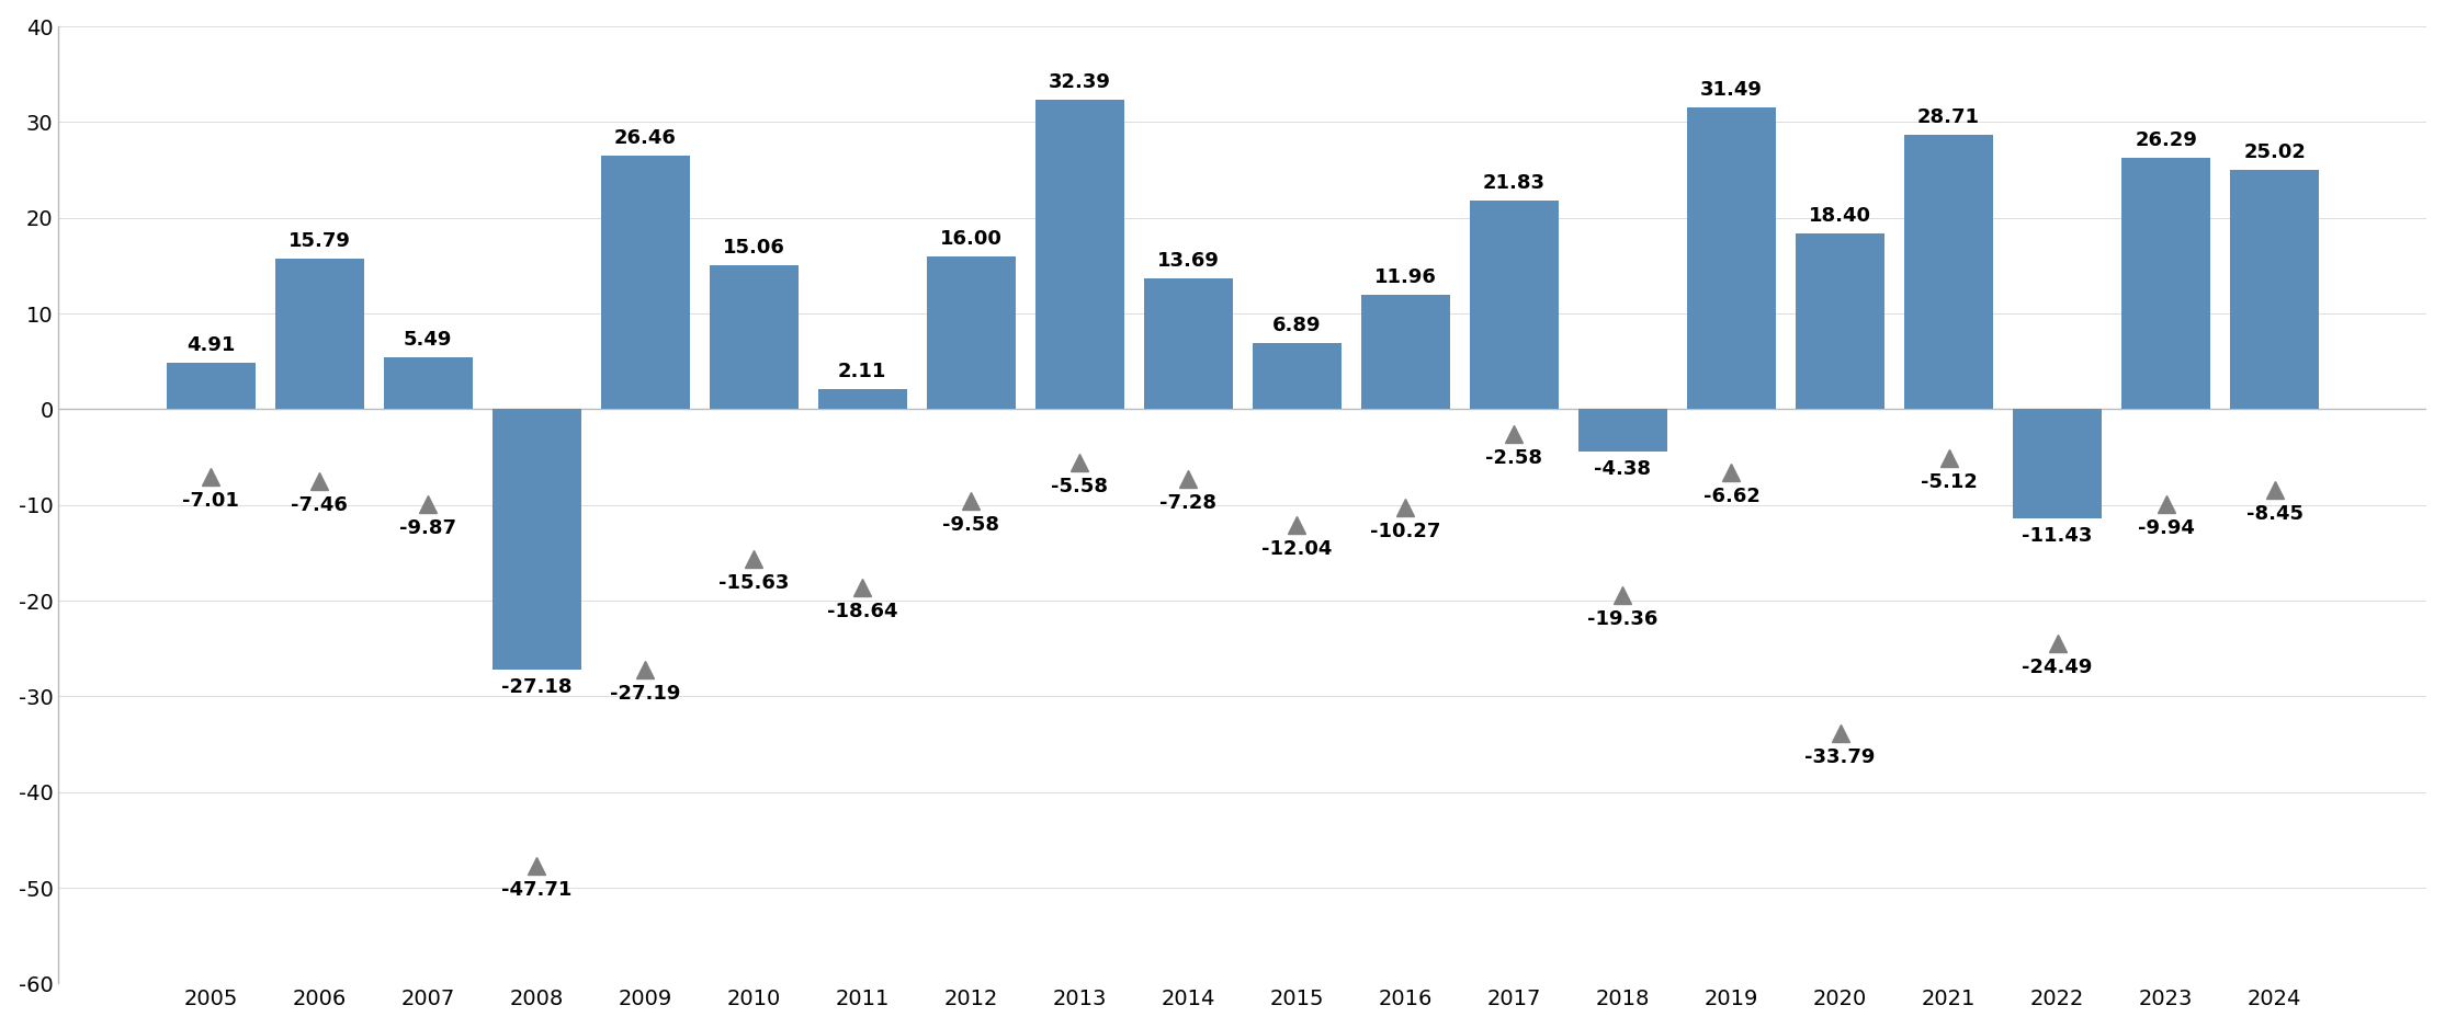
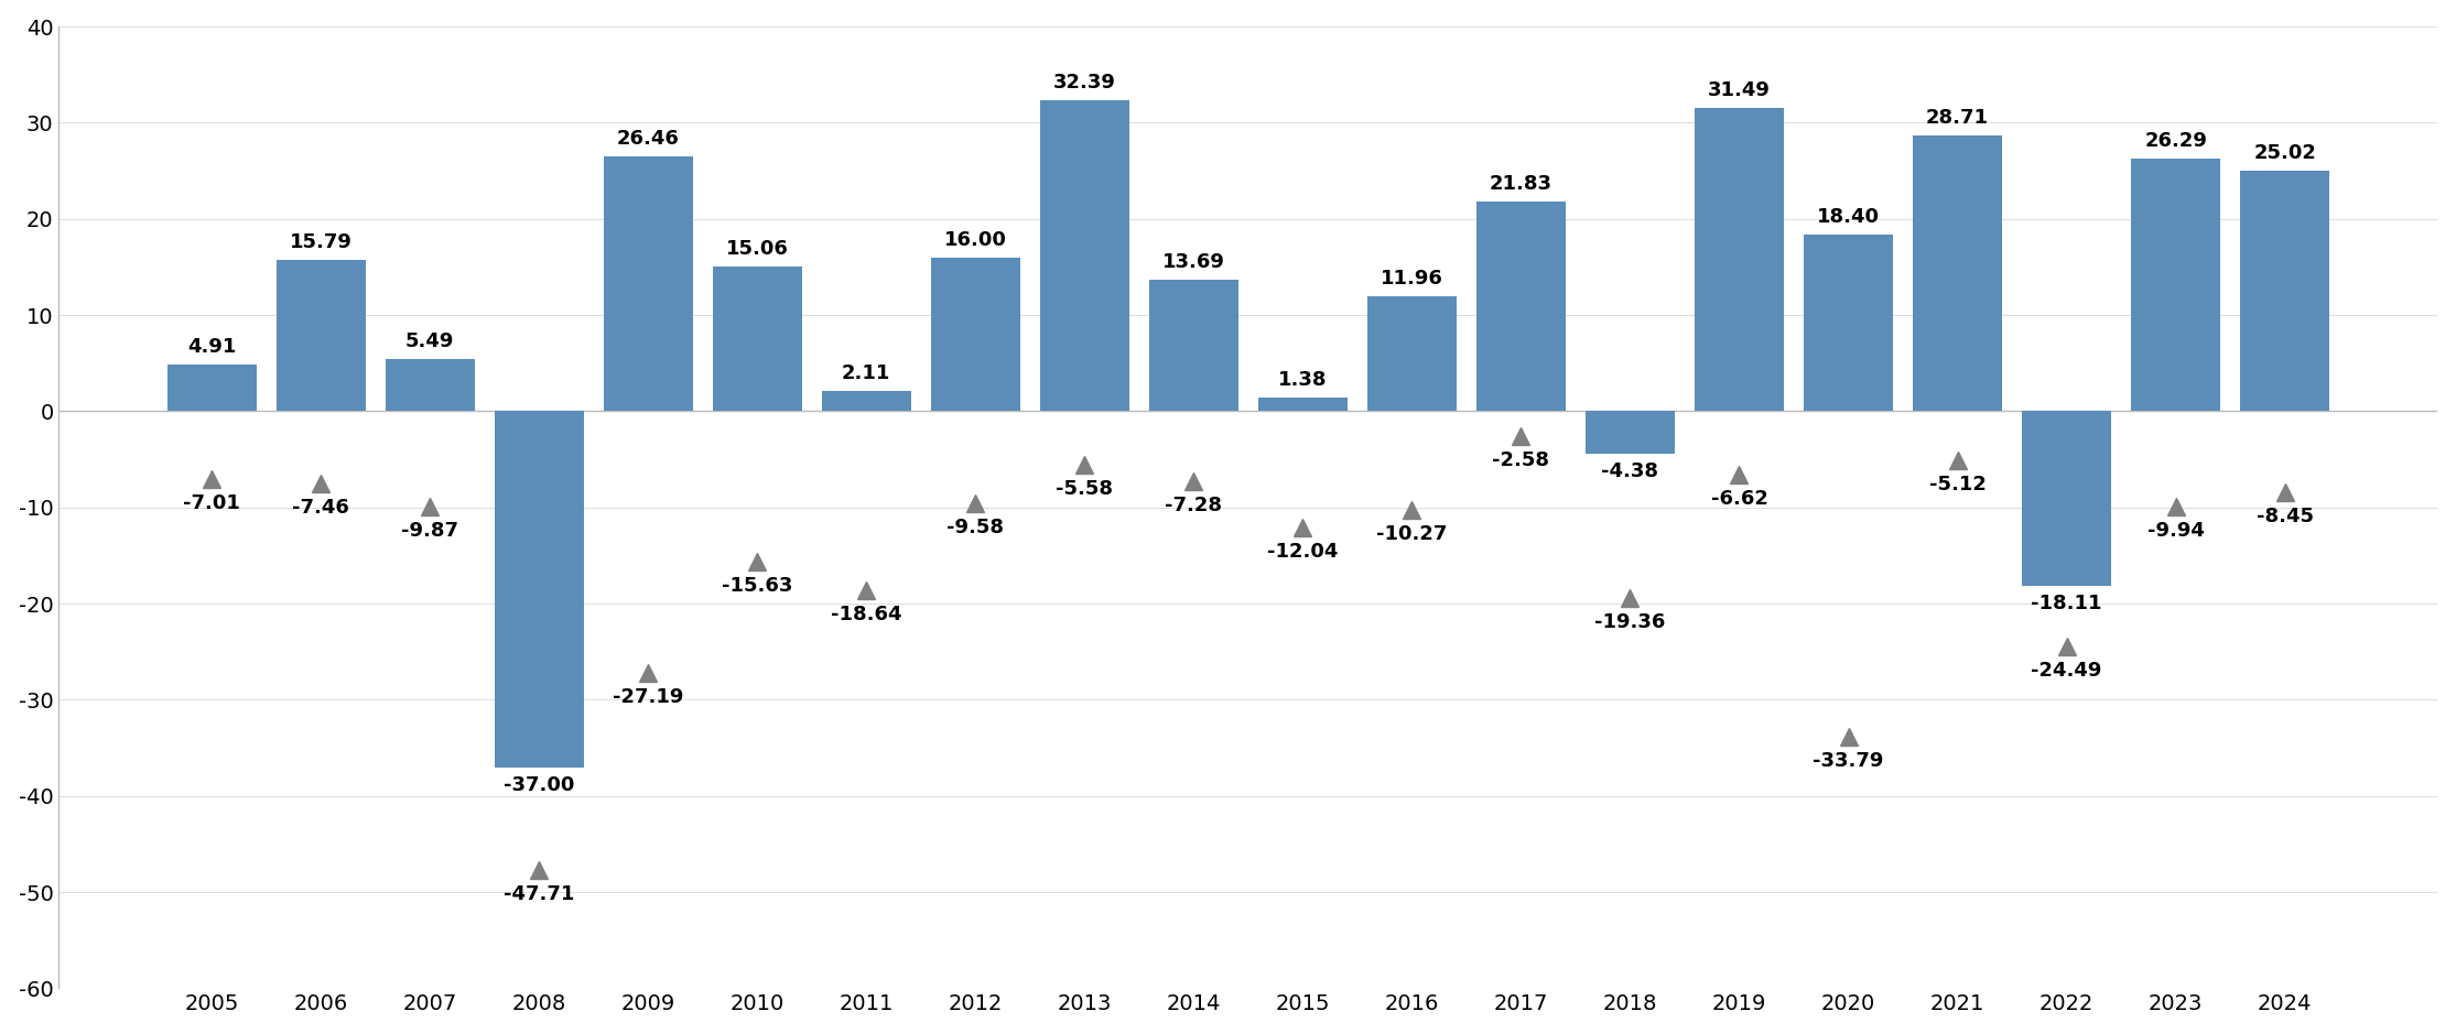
2008: -27.18 -> -37.00
2015: 6.89 -> 1.38
2022: -11.43 -> -18.11
